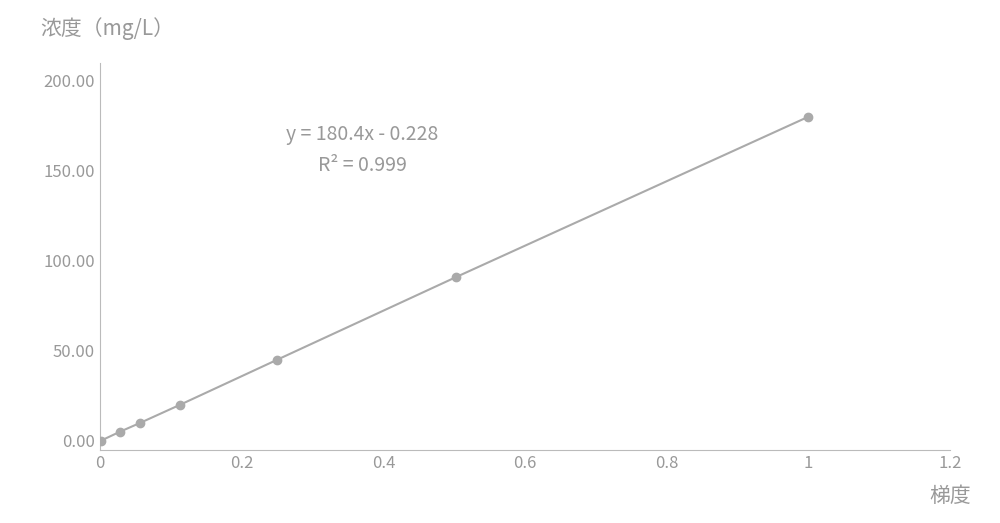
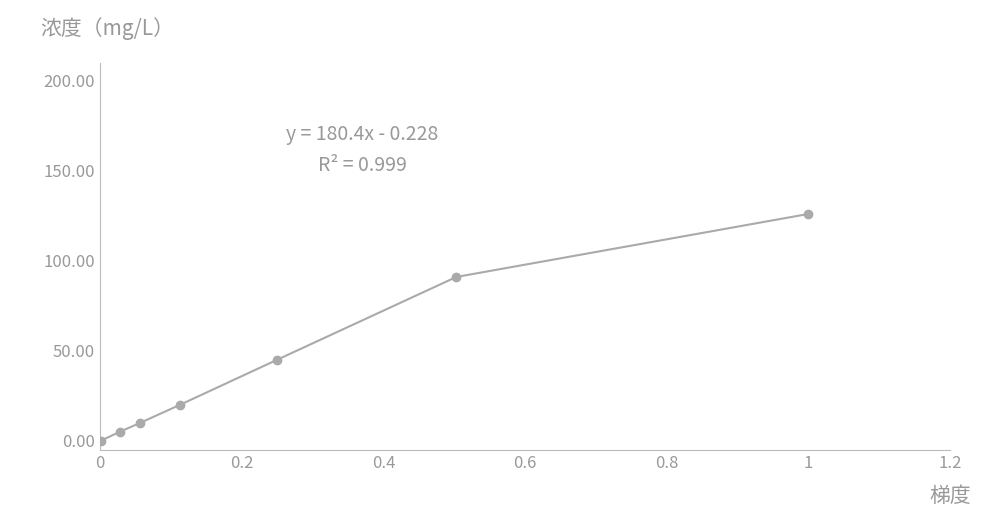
1: 180 -> 126
